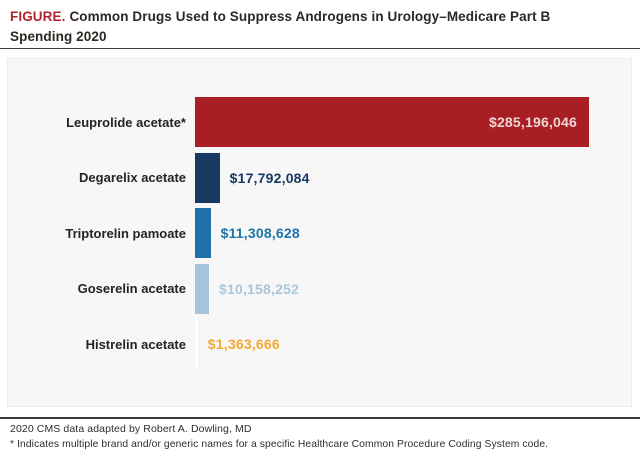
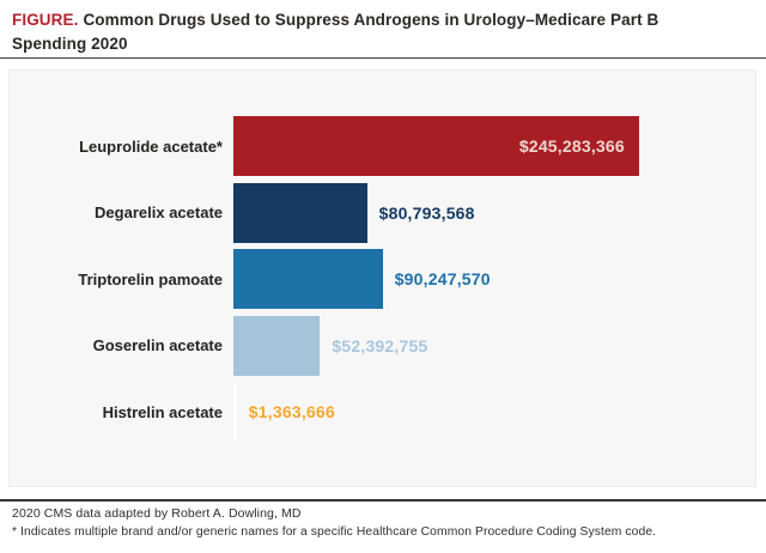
Leuprolide acetate*: $285,196,046 -> $245,283,366
Degarelix acetate: $17,792,084 -> $80,793,568
Triptorelin pamoate: $11,308,628 -> $90,247,570
Goserelin acetate: $10,158,252 -> $52,392,755
